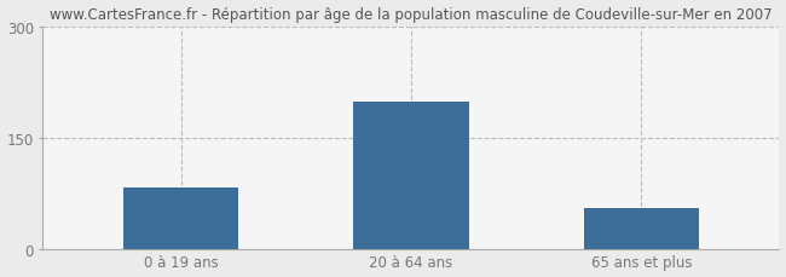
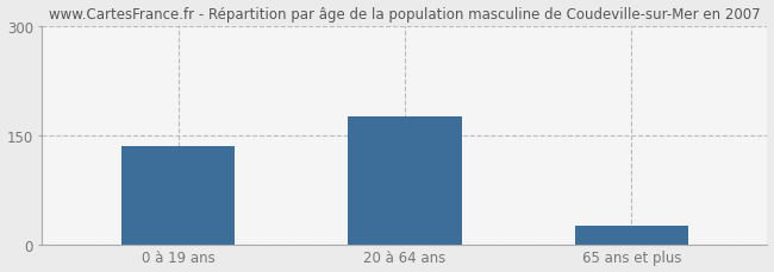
0 à 19 ans: 82 -> 135
20 à 64 ans: 198 -> 175
65 ans et plus: 54 -> 25
